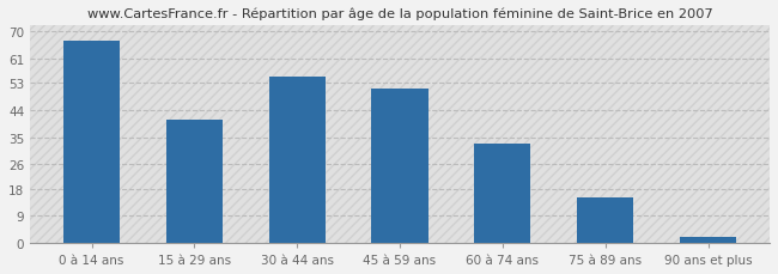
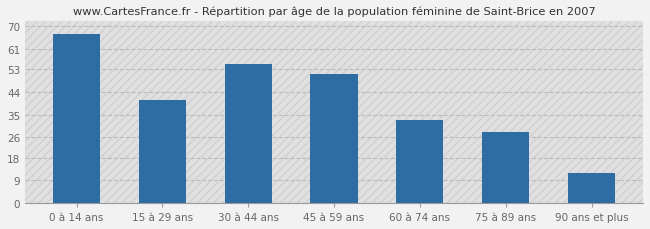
75 à 89 ans: 15 -> 28
90 ans et plus: 2 -> 12
